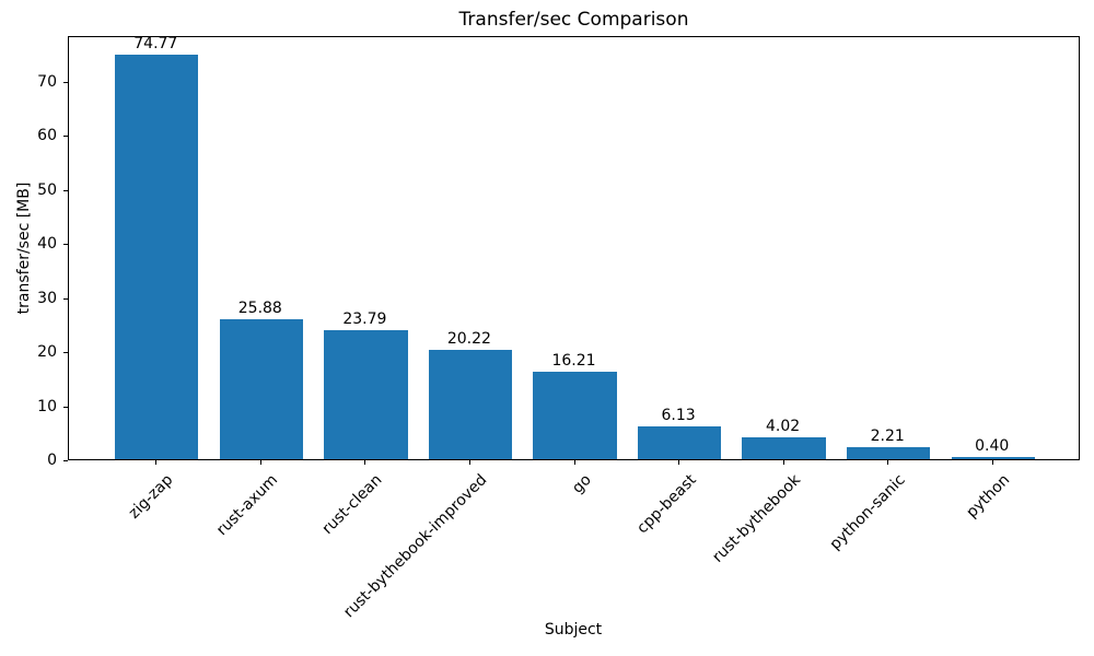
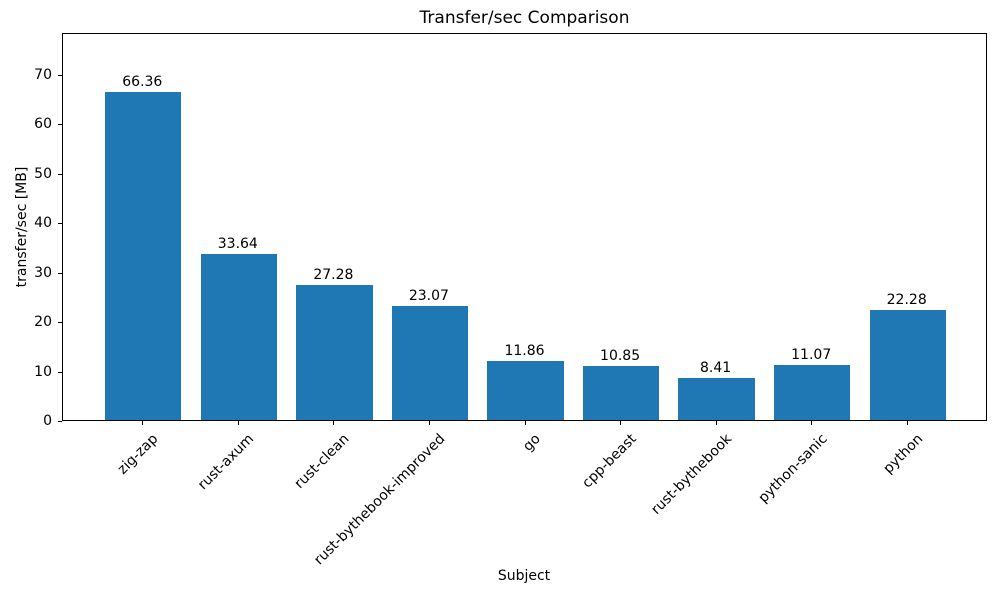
zig-zap: 74.77 -> 66.36
rust-axum: 25.88 -> 33.64
rust-clean: 23.79 -> 27.28
rust-bythebook-improved: 20.22 -> 23.07
go: 16.21 -> 11.86
cpp-beast: 6.13 -> 10.85
rust-bythebook: 4.02 -> 8.41
python-sanic: 2.21 -> 11.07
python: 0.40 -> 22.28
